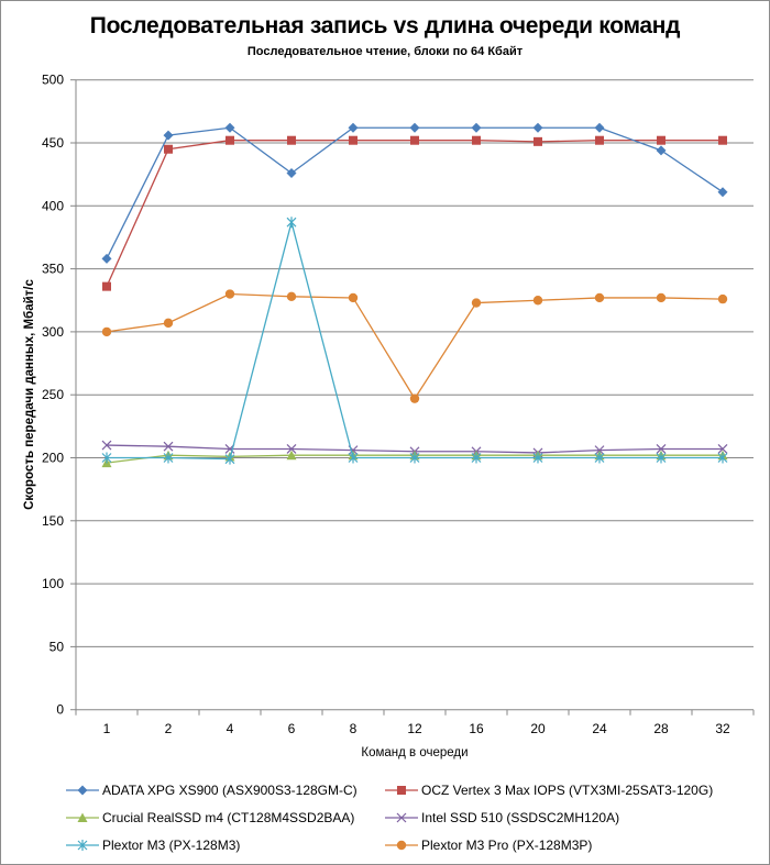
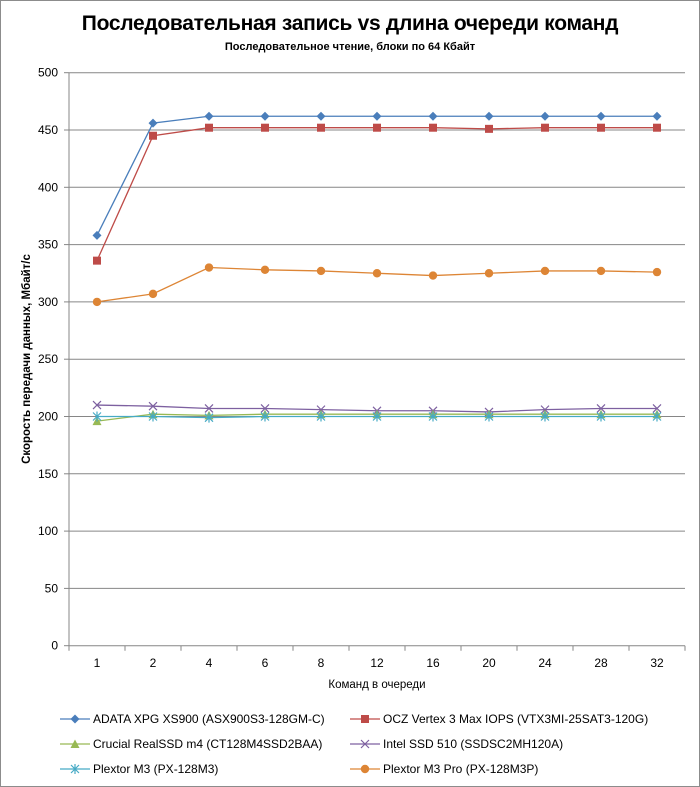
ADATA XPG XS900 (ASX900S3-128GM-C)/6: 426 -> 462
Plextor M3 (PX-128M3)/6: 387 -> 200
Plextor M3 Pro (PX-128M3P)/12: 247 -> 325
ADATA XPG XS900 (ASX900S3-128GM-C)/28: 444 -> 462
ADATA XPG XS900 (ASX900S3-128GM-C)/32: 411 -> 462
